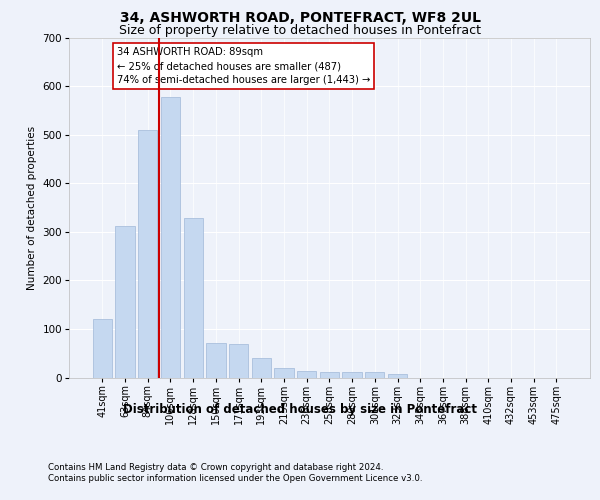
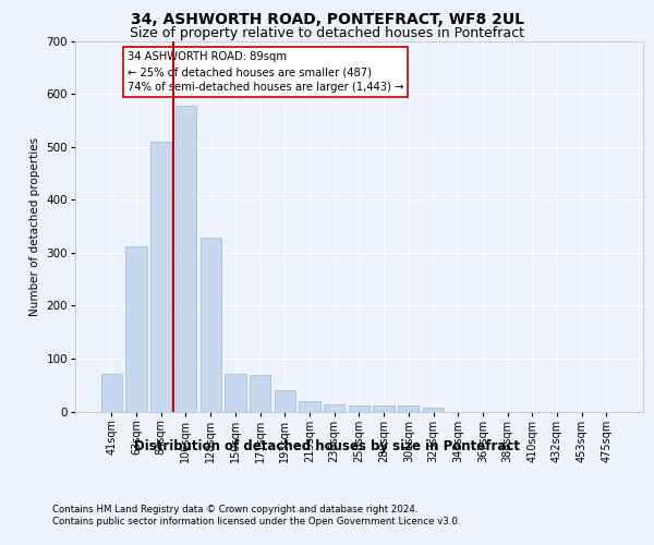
41sqm: 120 -> 72
